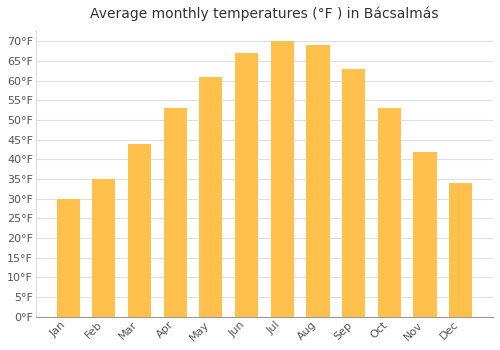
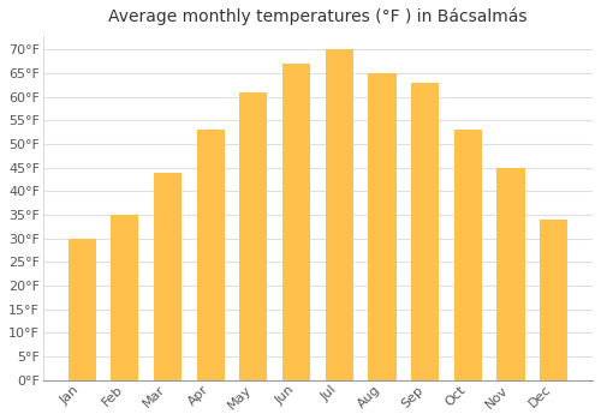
Aug: 69°F -> 65°F
Nov: 42°F -> 45°F
